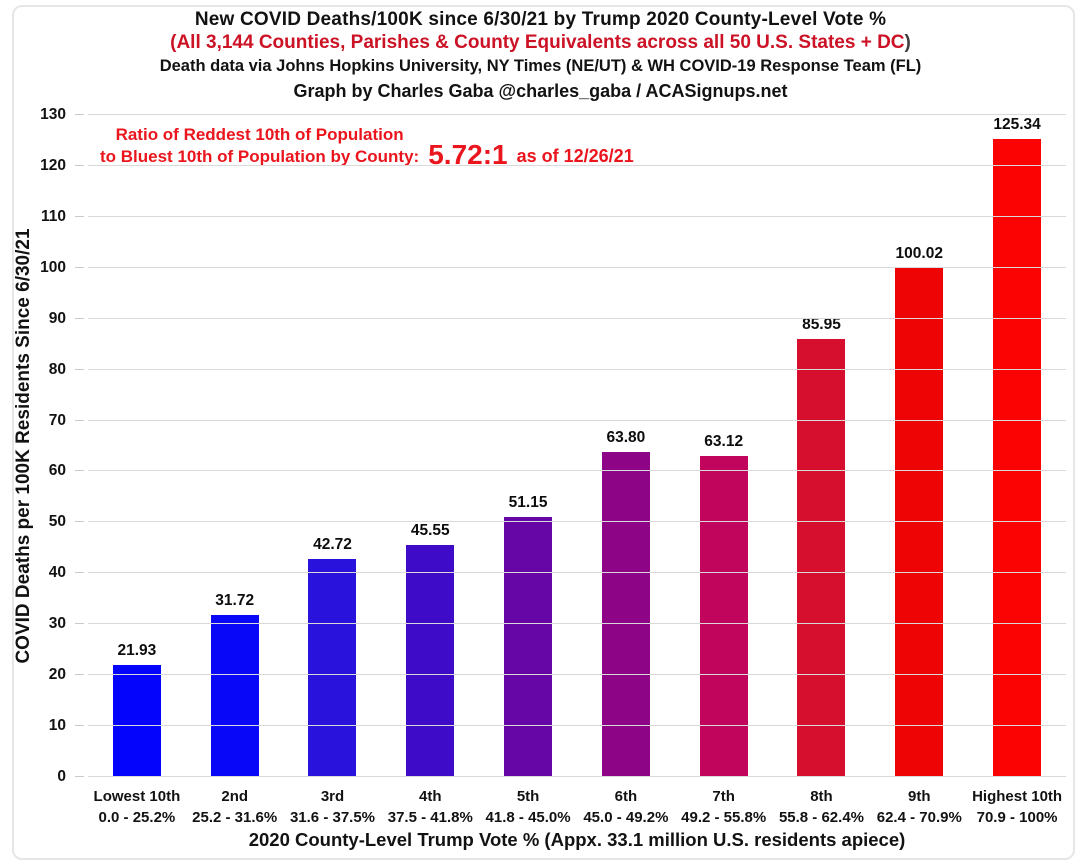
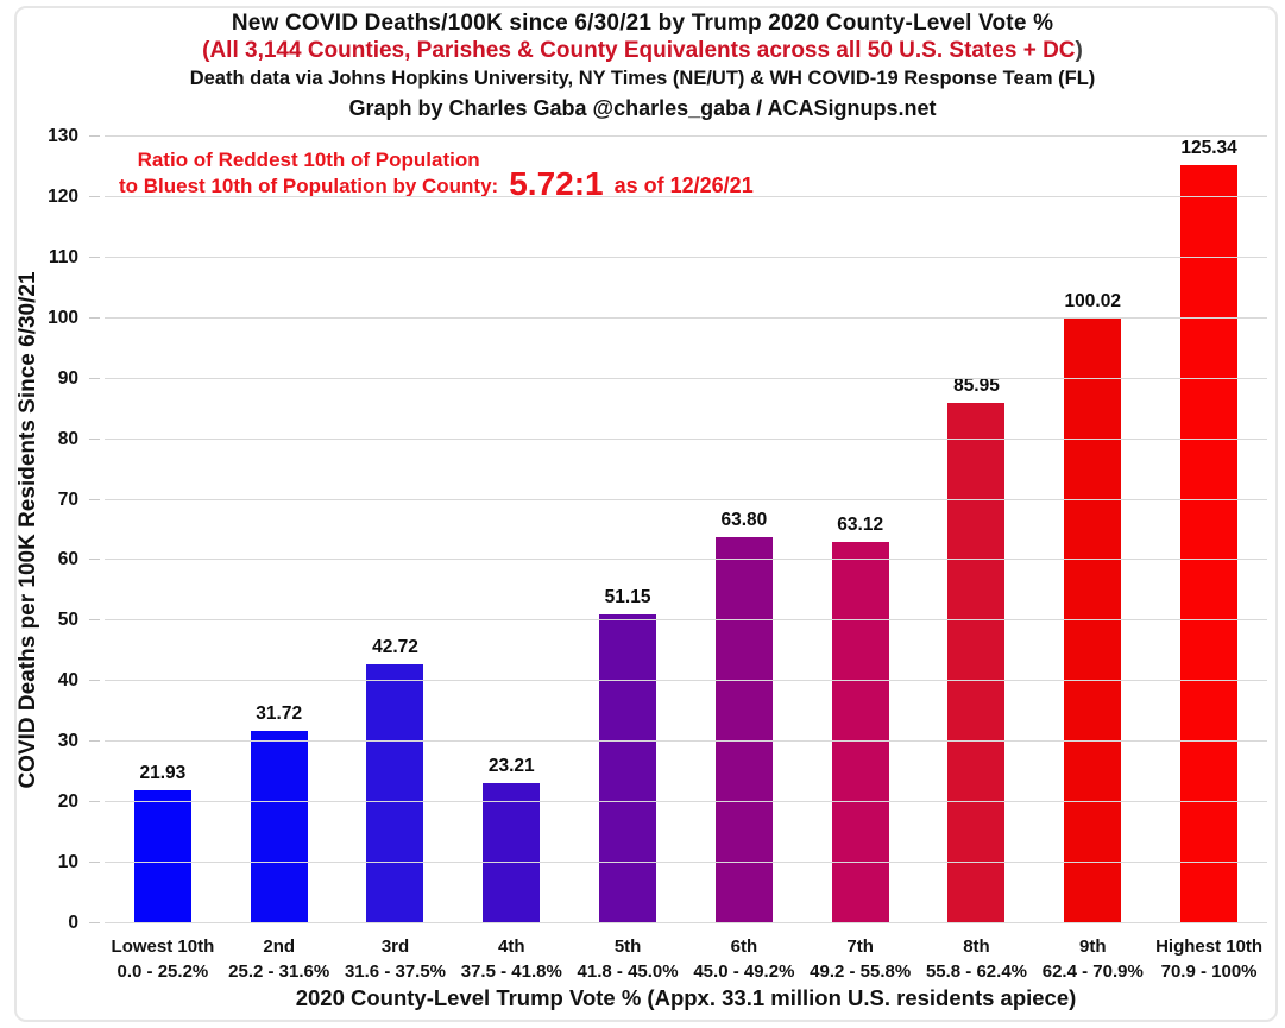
4th: 45.55 -> 23.21
